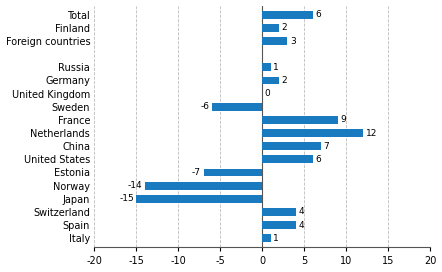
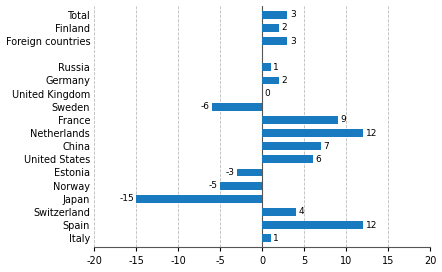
Total: 6 -> 3
Estonia: -7 -> -3
Norway: -14 -> -5
Spain: 4 -> 12
